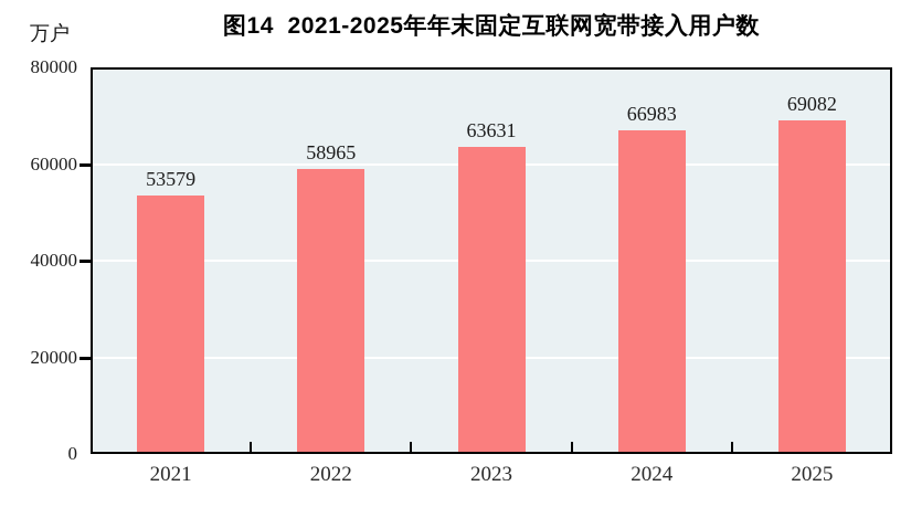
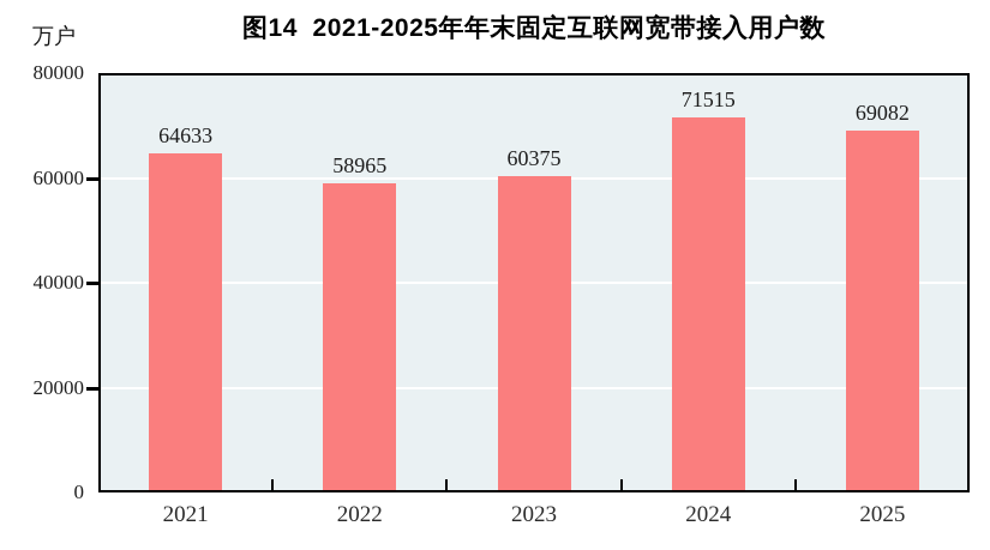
2021: 53579 -> 64633
2023: 63631 -> 60375
2024: 66983 -> 71515
